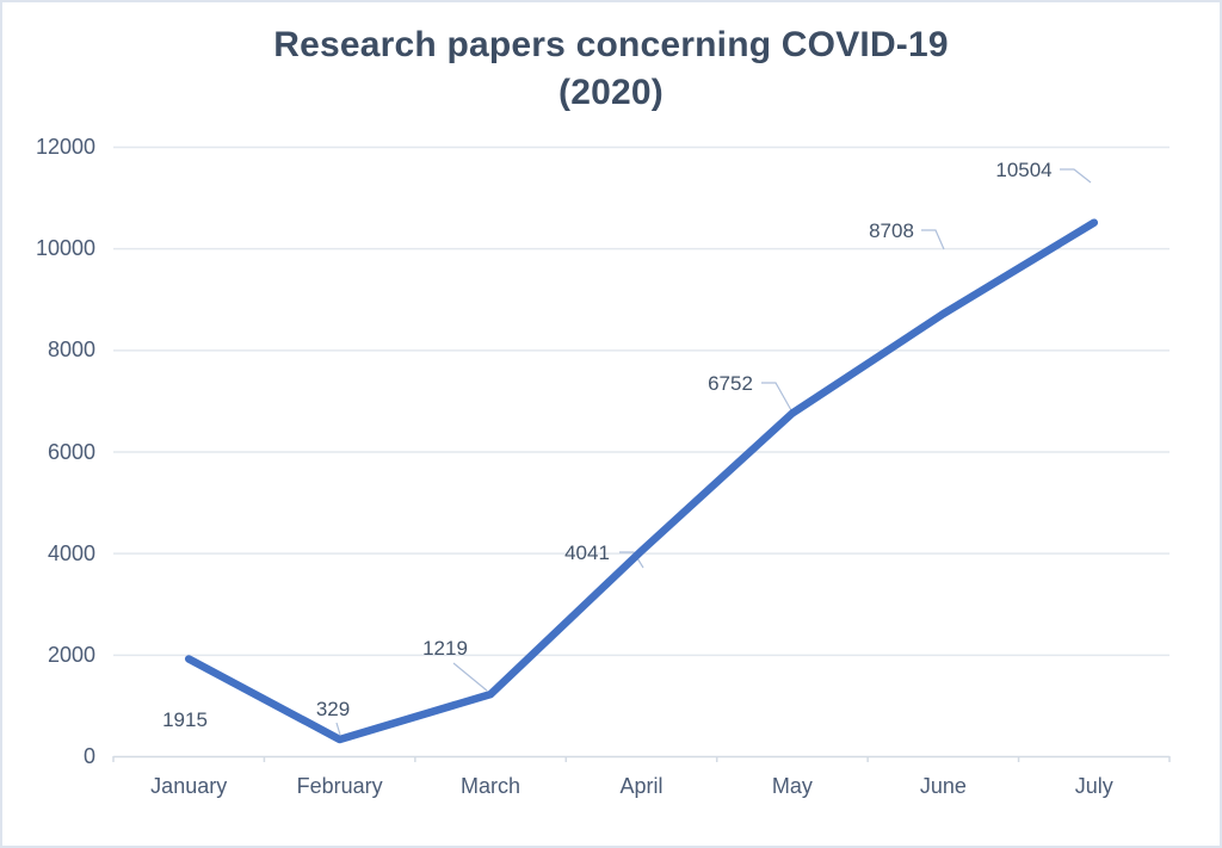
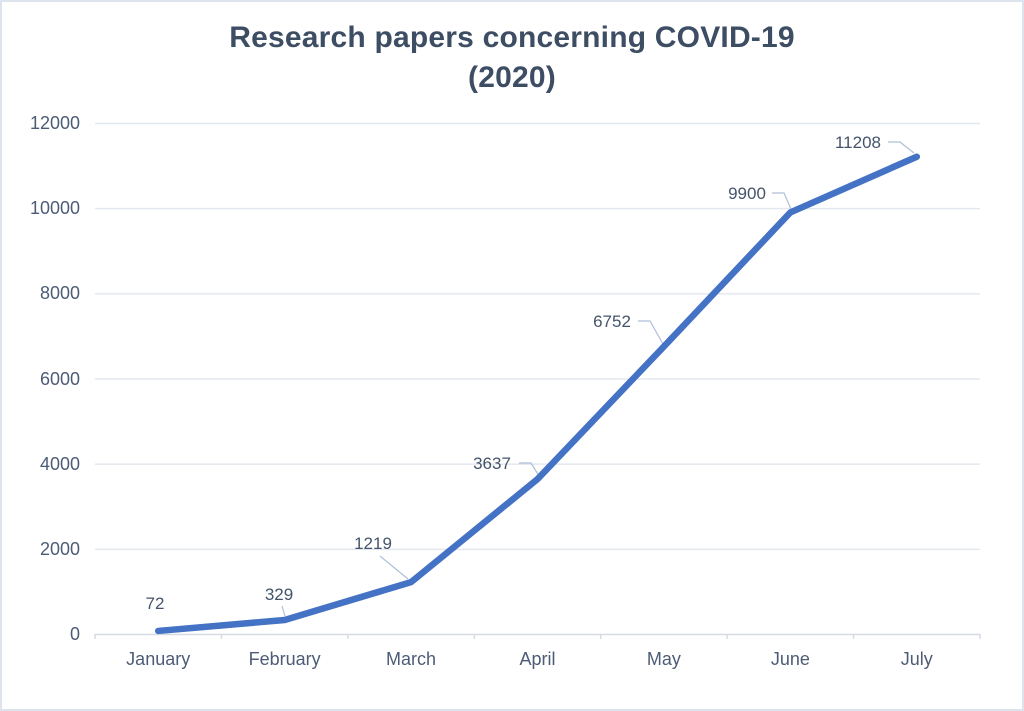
January: 1915 -> 72
April: 4041 -> 3637
June: 8708 -> 9900
July: 10504 -> 11208
